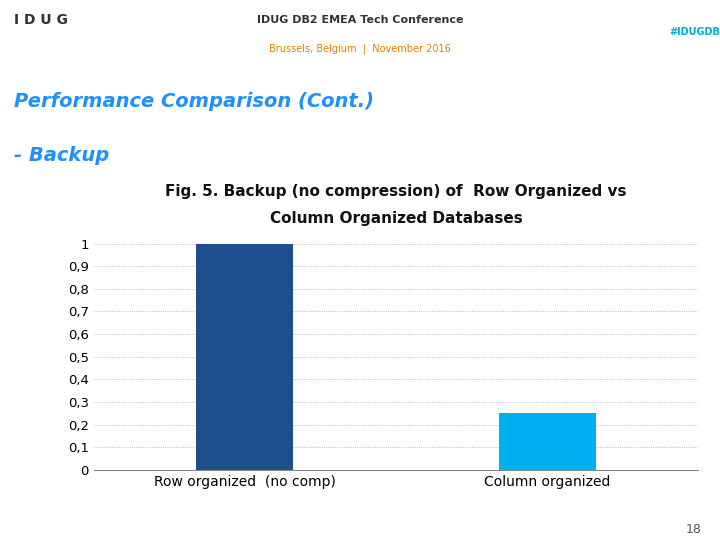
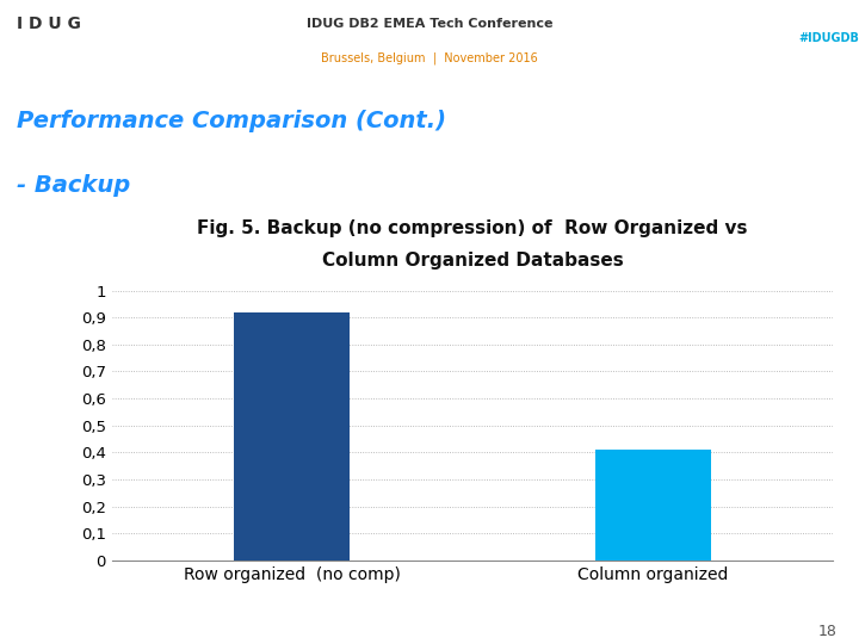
Row organized (no comp): 1,00 -> 0,92
Column organized: 0,25 -> 0,41
